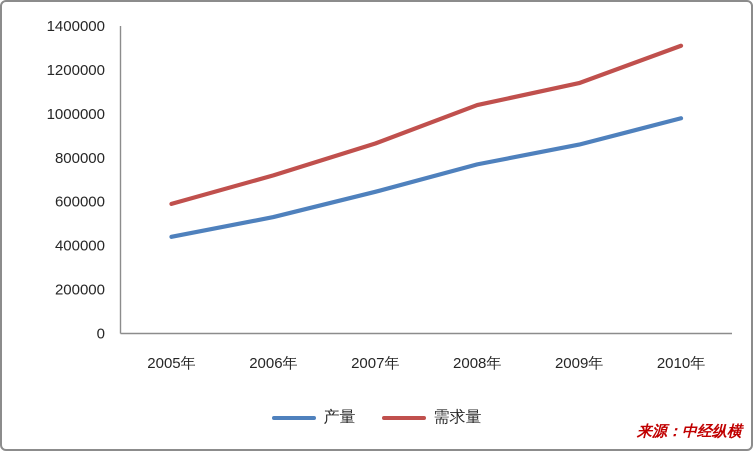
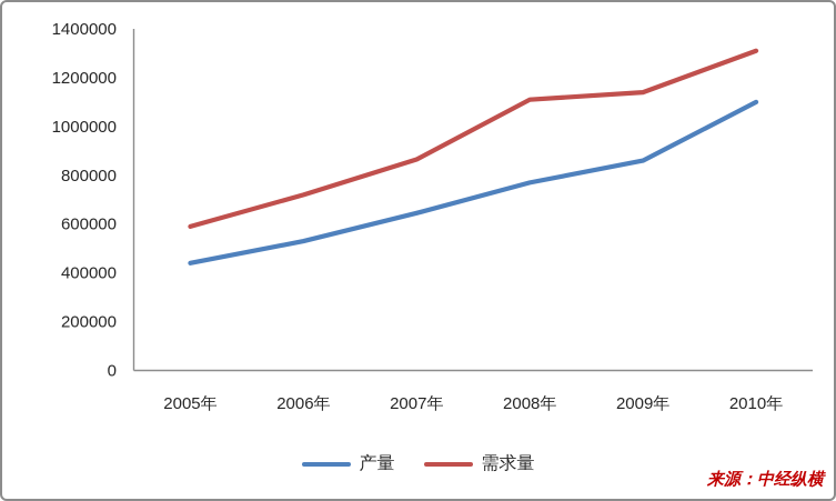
需求量/2008年: 1040000 -> 1110000
产量/2010年: 980000 -> 1100000
